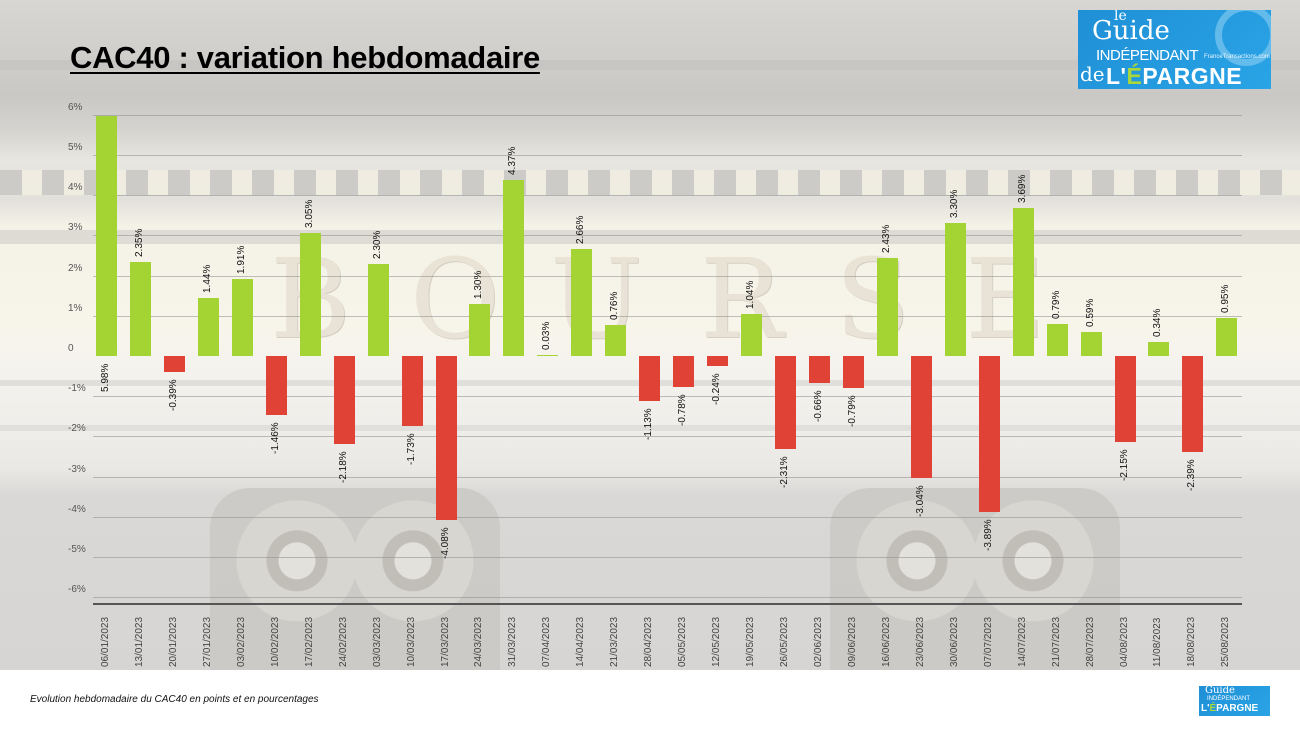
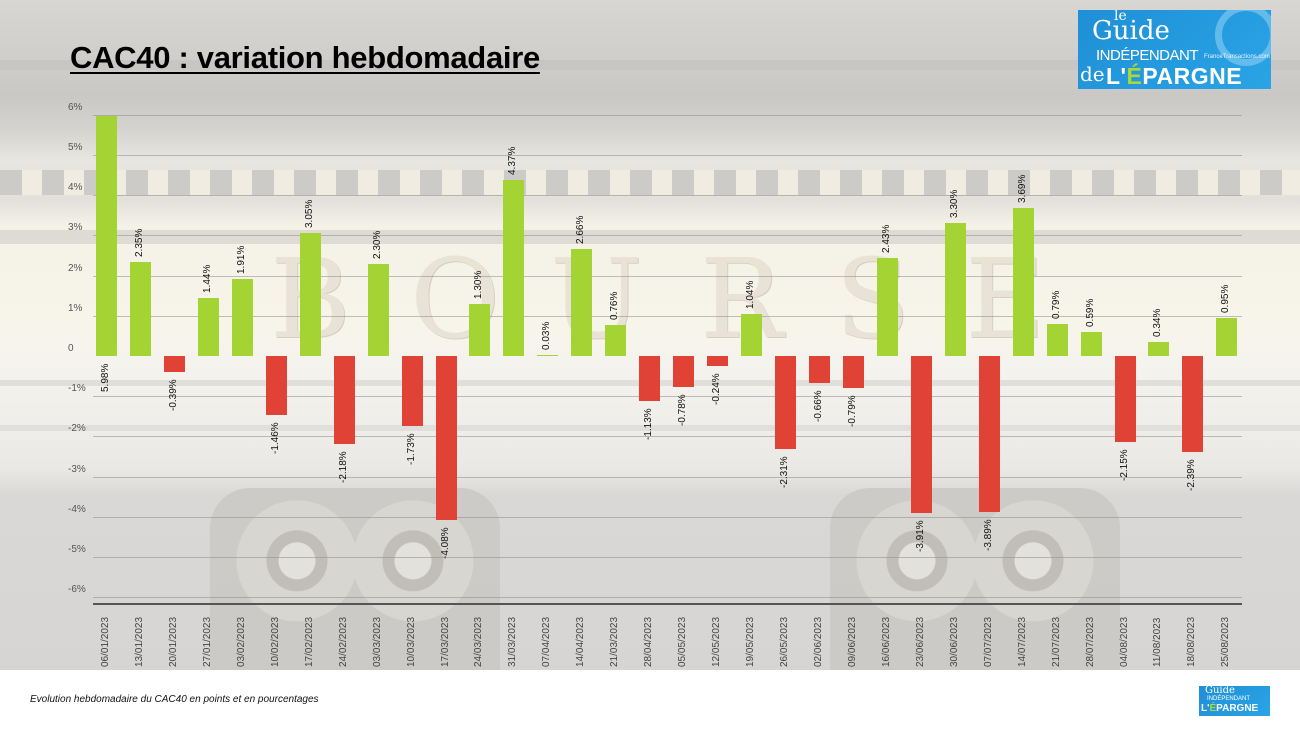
23/06/2023: -3.04% -> -3.91%
